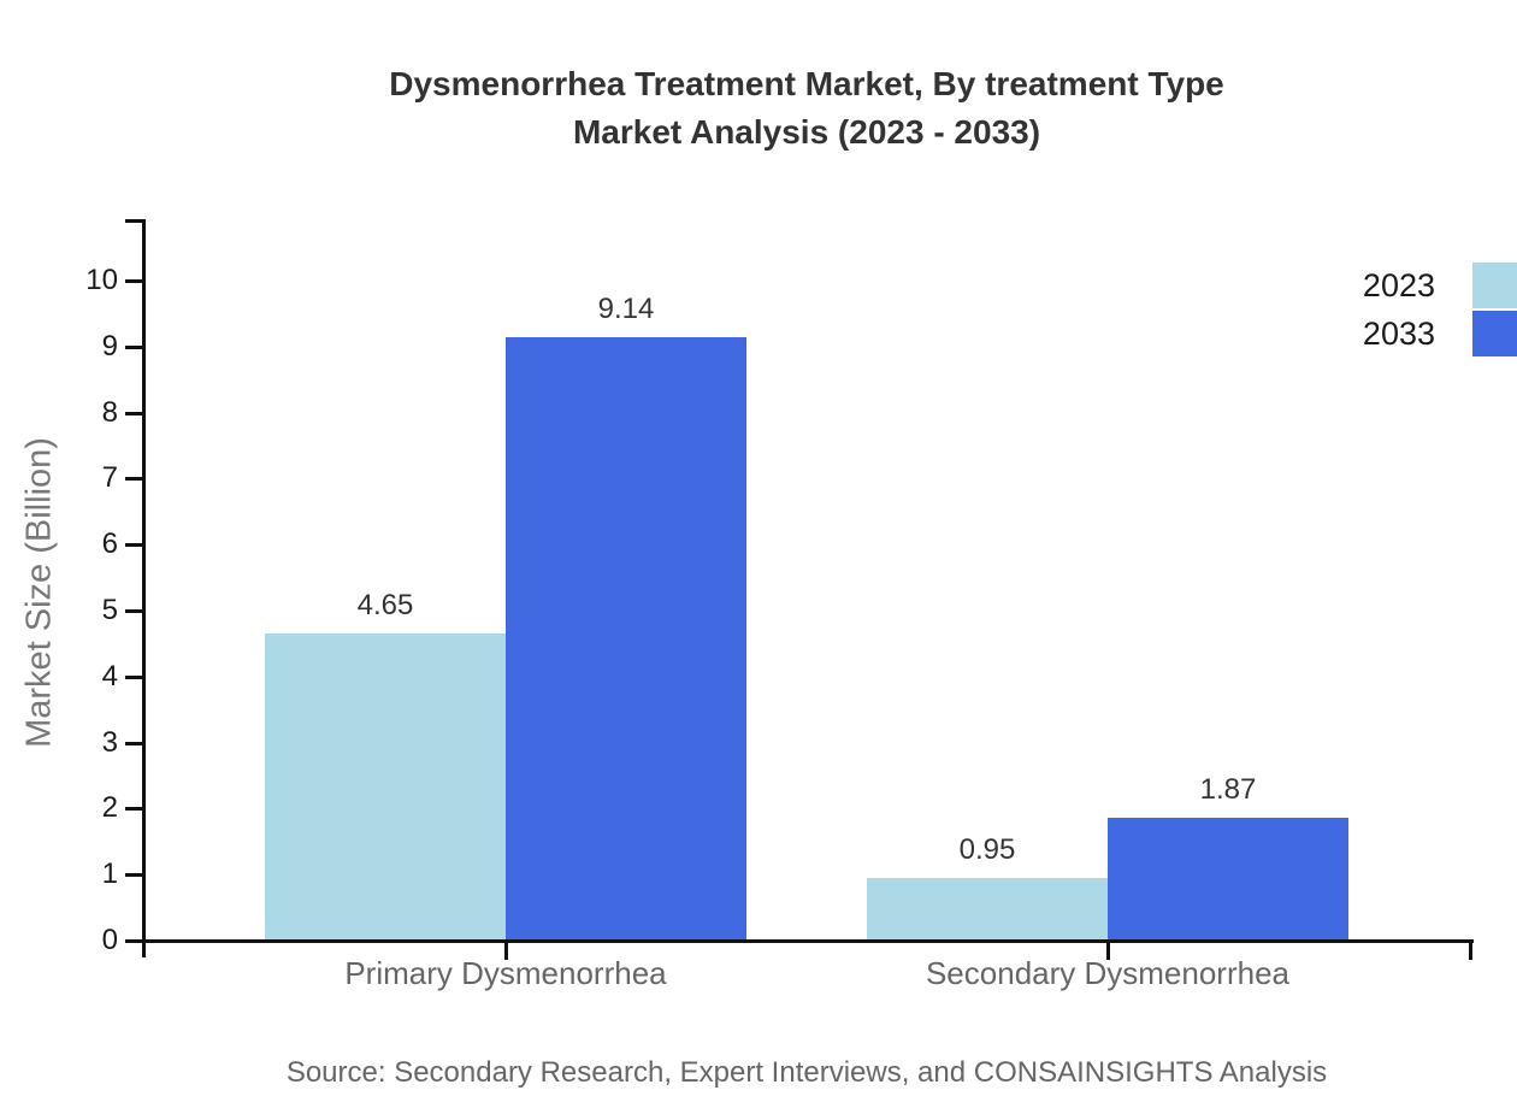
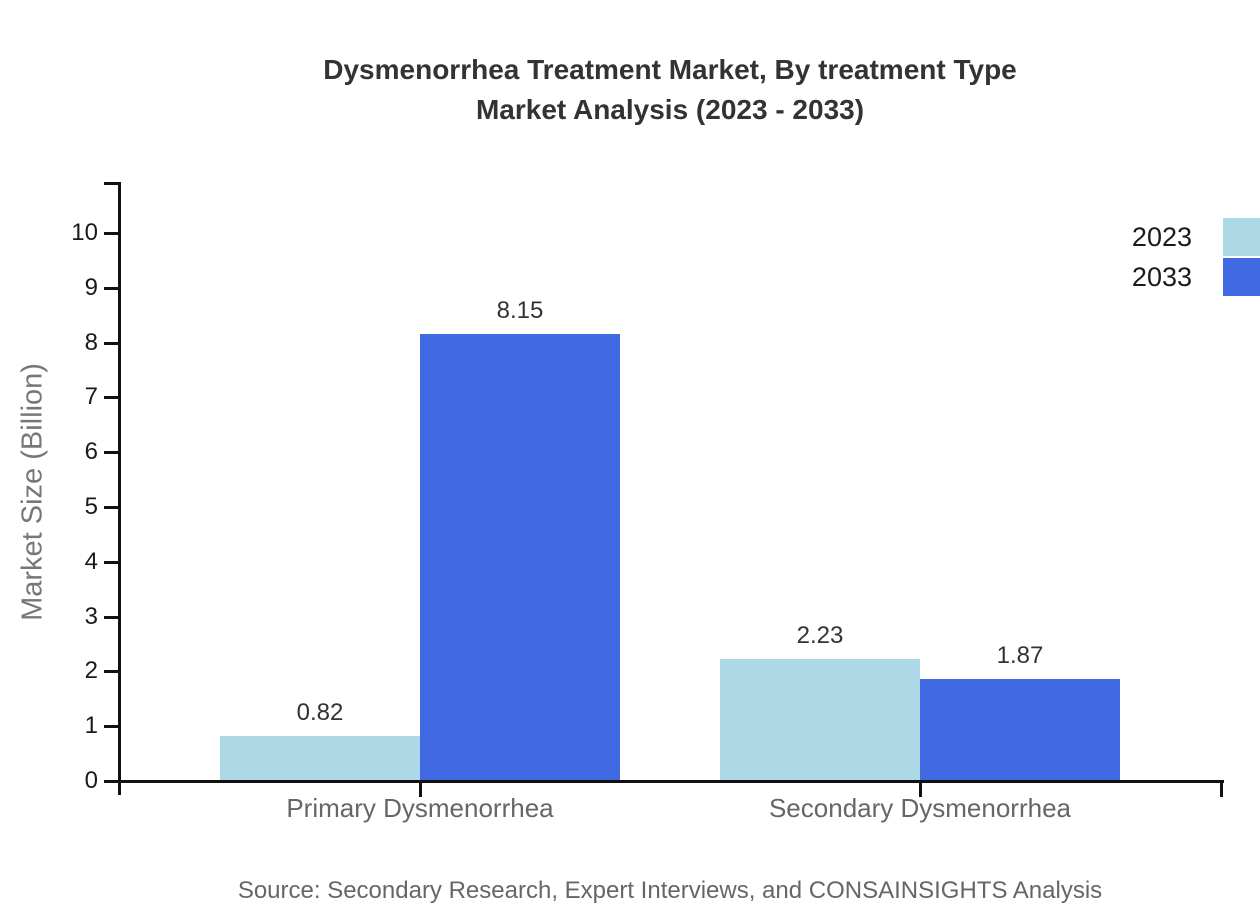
2023/Primary Dysmenorrhea: 4.65 -> 0.82
2033/Primary Dysmenorrhea: 9.14 -> 8.15
2023/Secondary Dysmenorrhea: 0.95 -> 2.23
